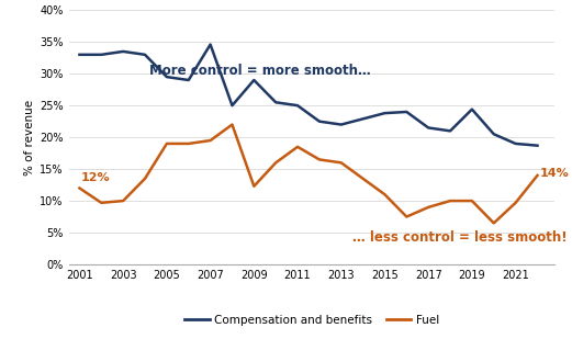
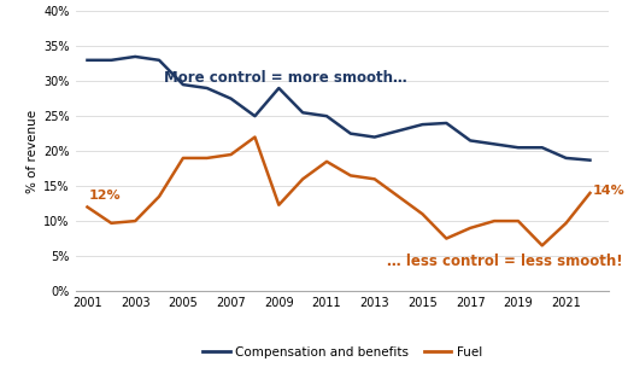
Compensation and benefits/2007: 34.6% -> 27.5%
Compensation and benefits/2019: 24.4% -> 20.5%
